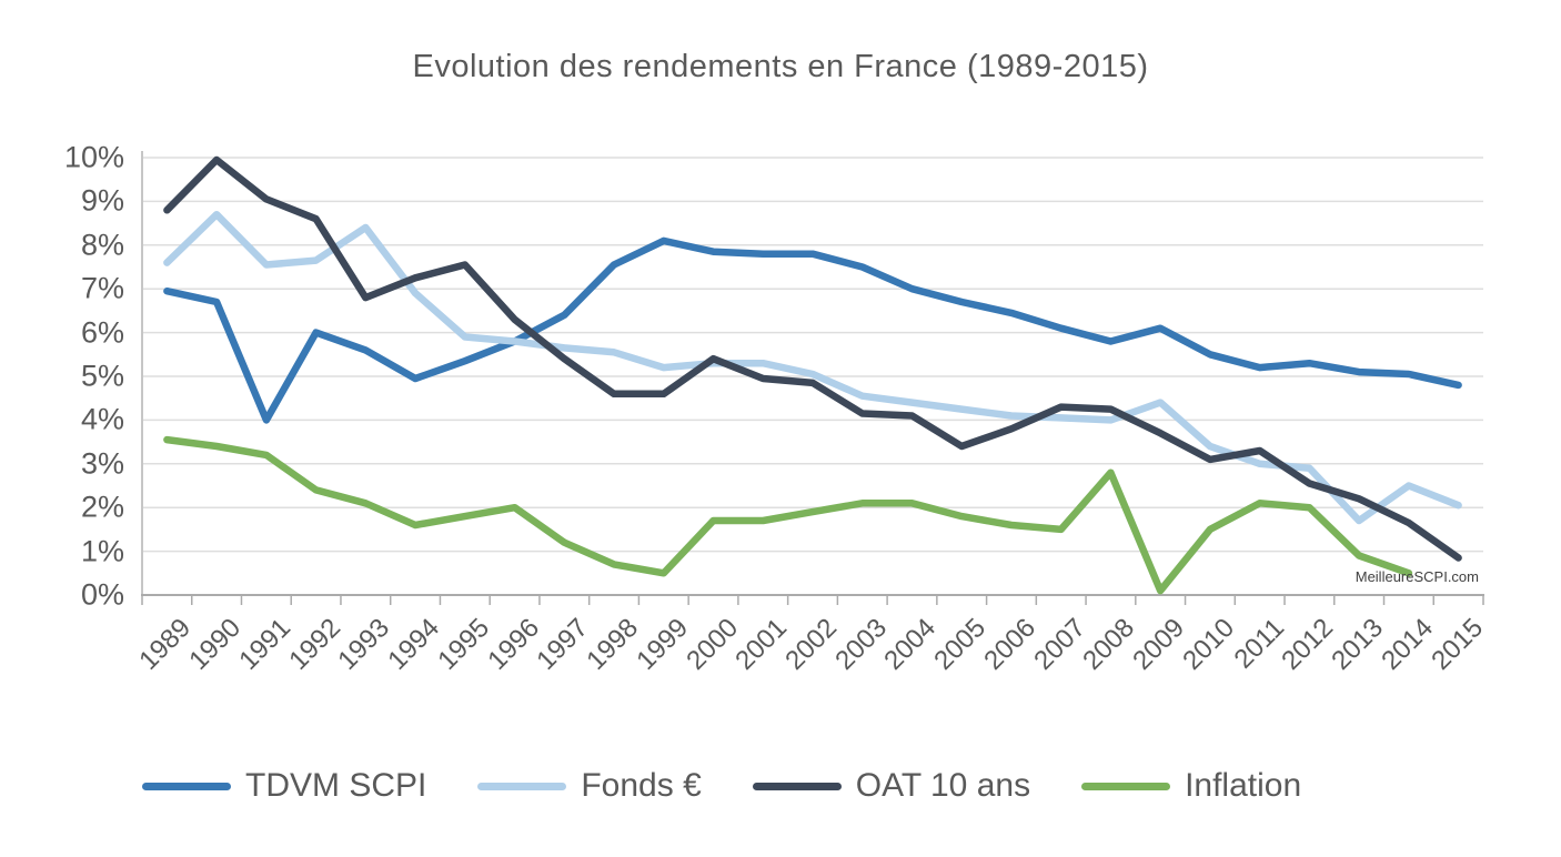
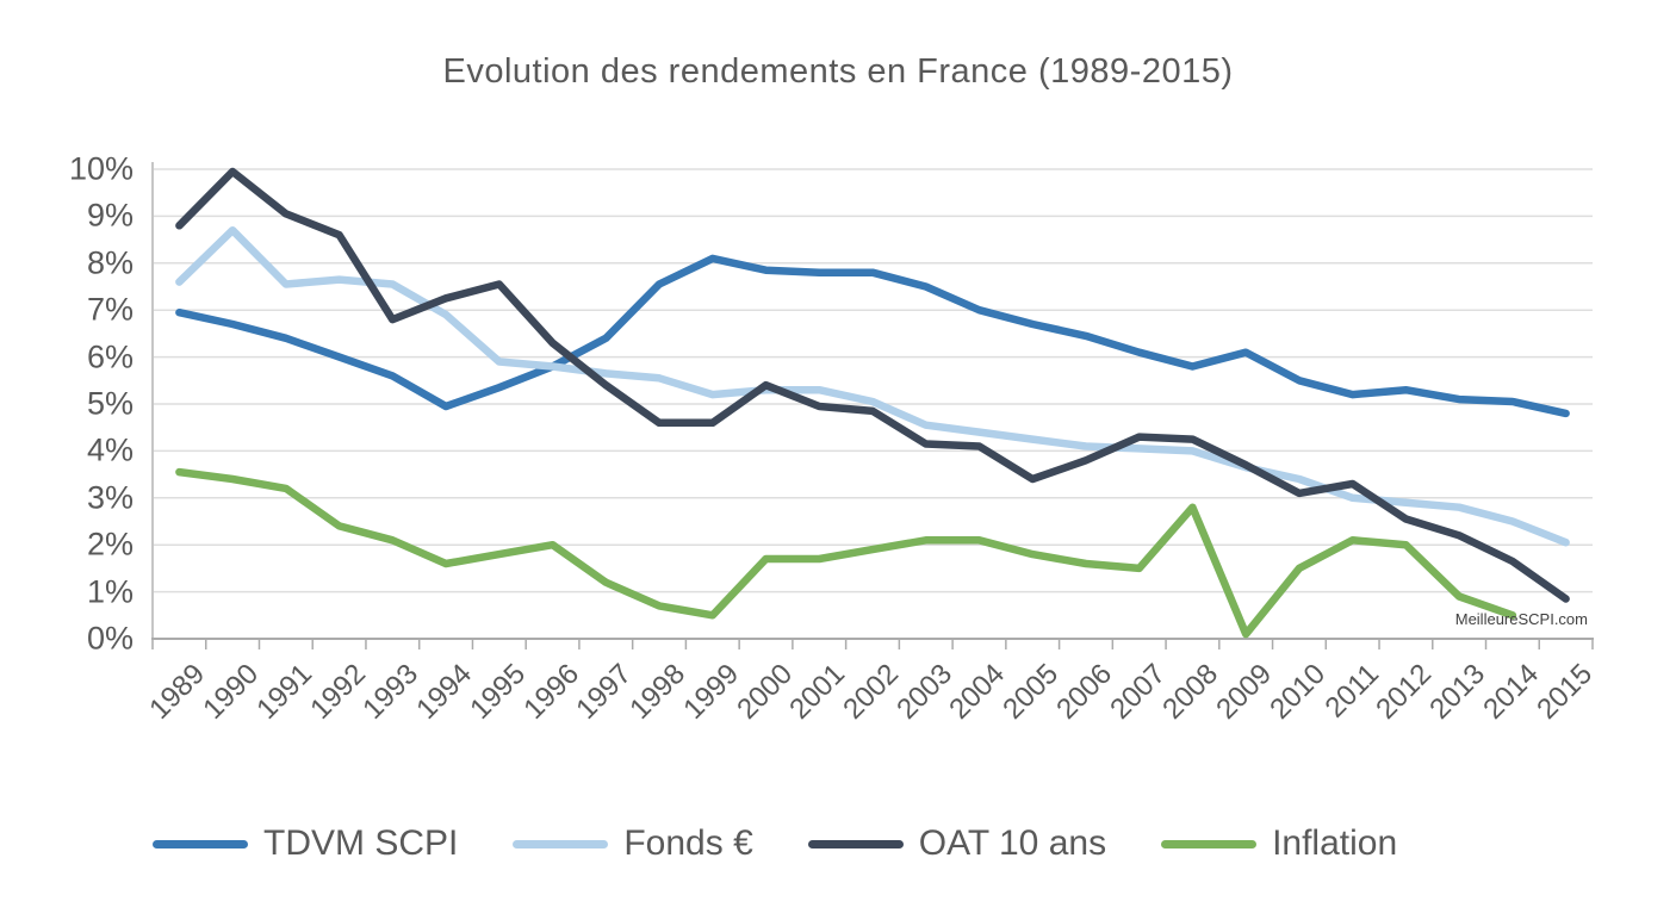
TDVM SCPI/1991: 4.0% -> 6.4%
Fonds €/1993: 8.4% -> 7.5%
Fonds €/2009: 4.4% -> 3.6%
Fonds €/2013: 1.7% -> 2.8%
